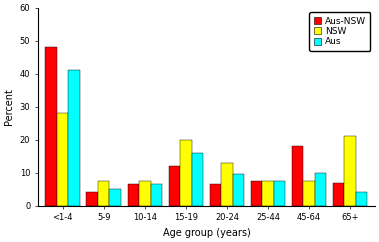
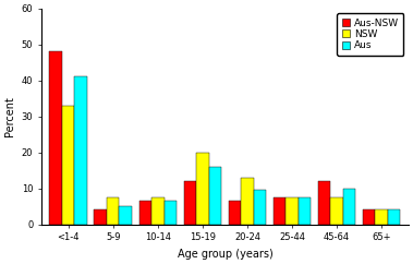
NSW/<1-4: 28.0 -> 33.0
Aus-NSW/45-64: 18.0 -> 12.0
Aus-NSW/65+: 7.0 -> 4.0
NSW/65+: 21.0 -> 4.0
